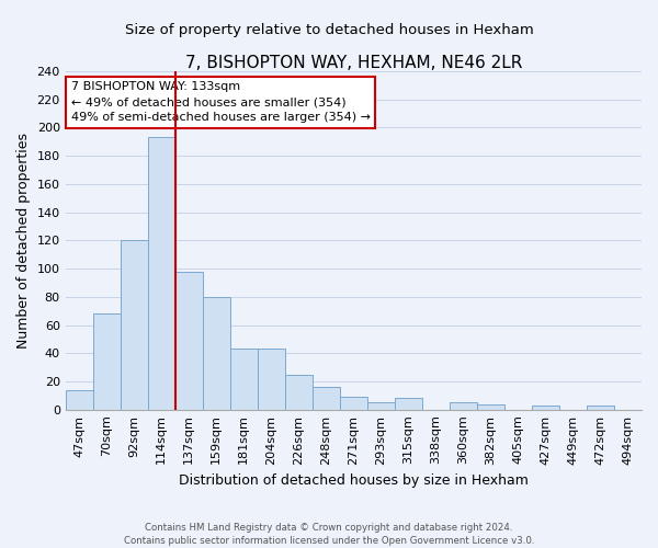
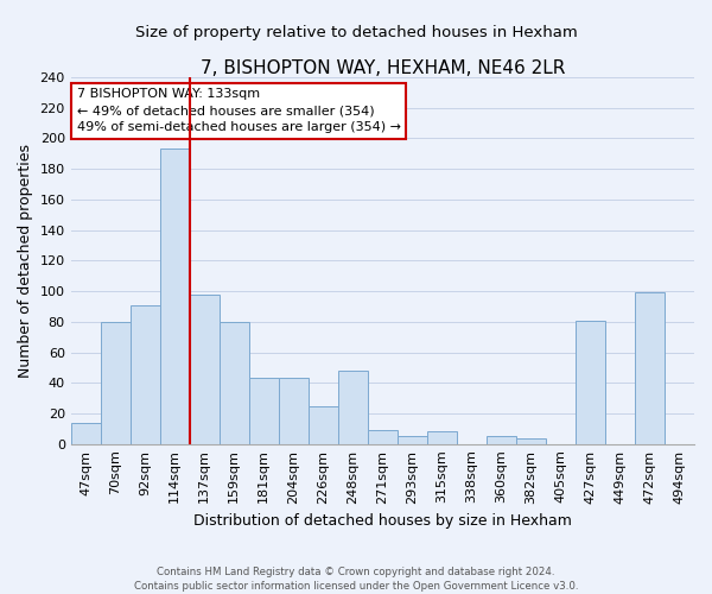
70sqm: 68 -> 80
92sqm: 120 -> 91
248sqm: 16 -> 48
427sqm: 3 -> 81
472sqm: 3 -> 99
